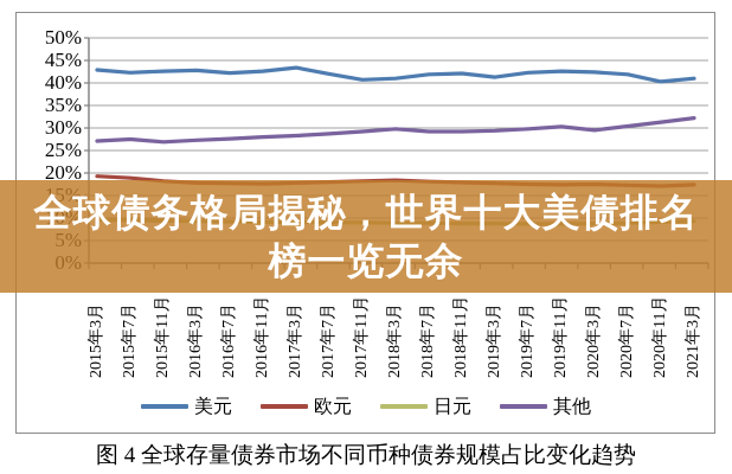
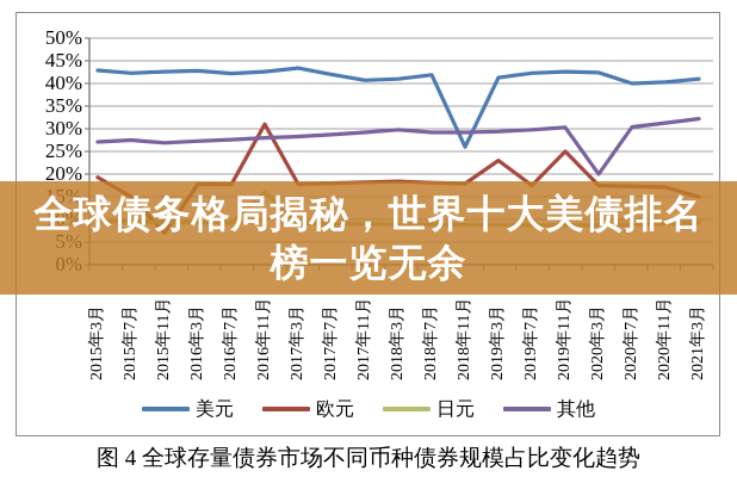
欧元/2015年7月: 19% -> 15%
欧元/2015年11月: 18% -> 7%
欧元/2016年11月: 18% -> 31%
日元/2016年11月: 9% -> 16%
美元/2018年11月: 42% -> 26%
欧元/2019年3月: 18% -> 23%
欧元/2019年11月: 17% -> 25%
其他/2020年3月: 30% -> 20%
美元/2020年7月: 42% -> 40%
欧元/2021年3月: 17% -> 15%
